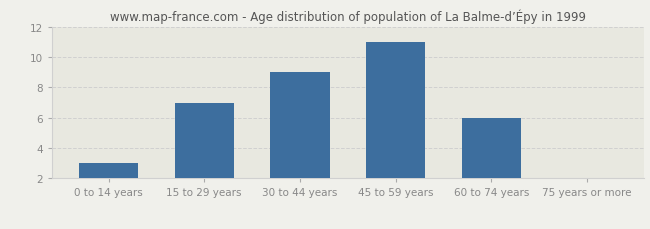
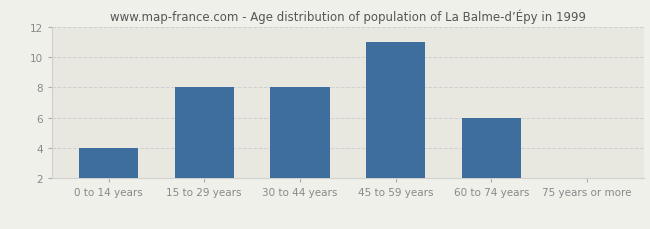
0 to 14 years: 3 -> 4
15 to 29 years: 7 -> 8
30 to 44 years: 9 -> 8
